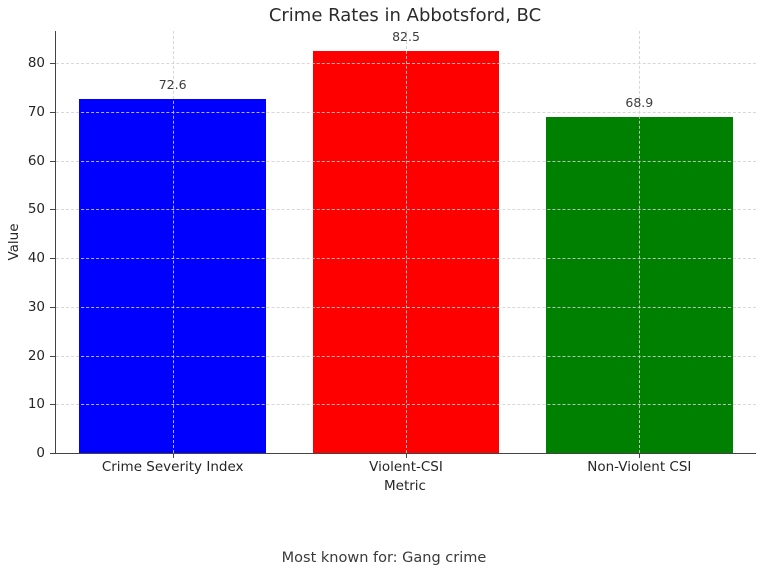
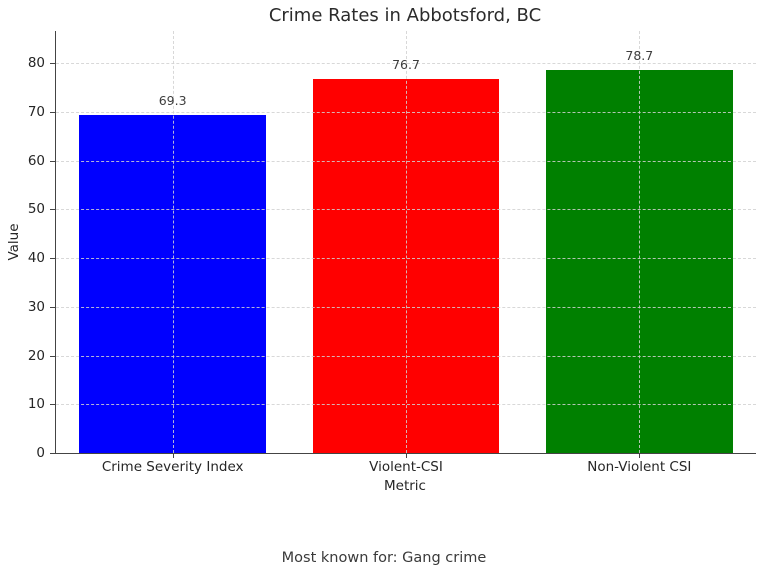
Crime Severity Index: 72.6 -> 69.3
Violent-CSI: 82.5 -> 76.7
Non-Violent CSI: 68.9 -> 78.7
